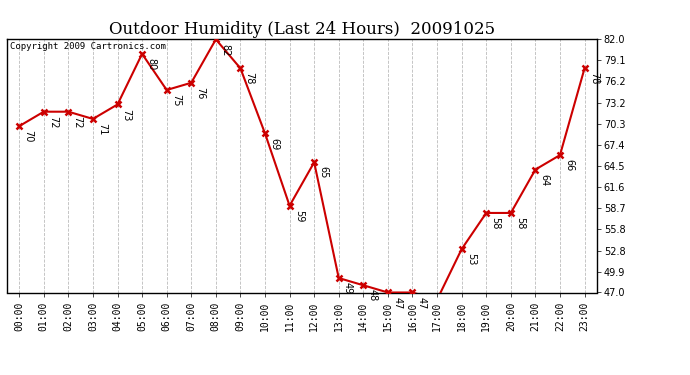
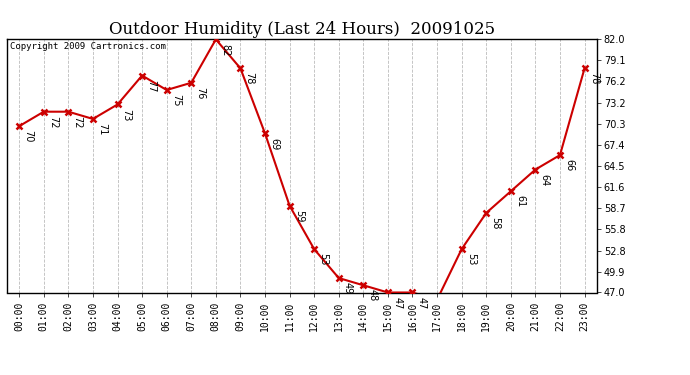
05:00: 80 -> 77
12:00: 65 -> 53
20:00: 58 -> 61
